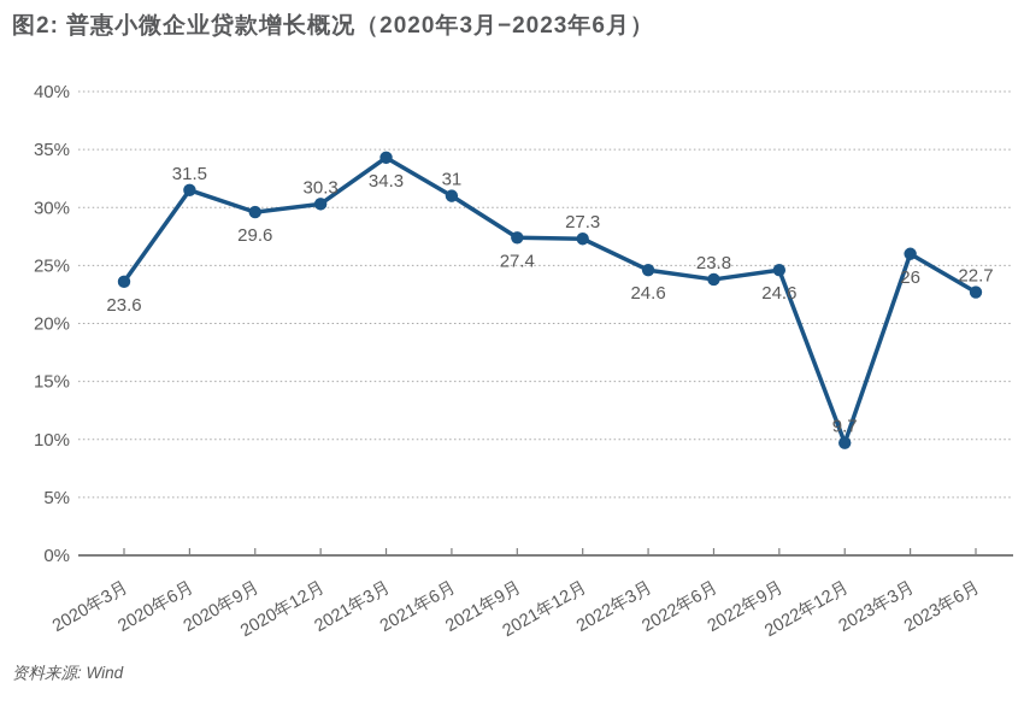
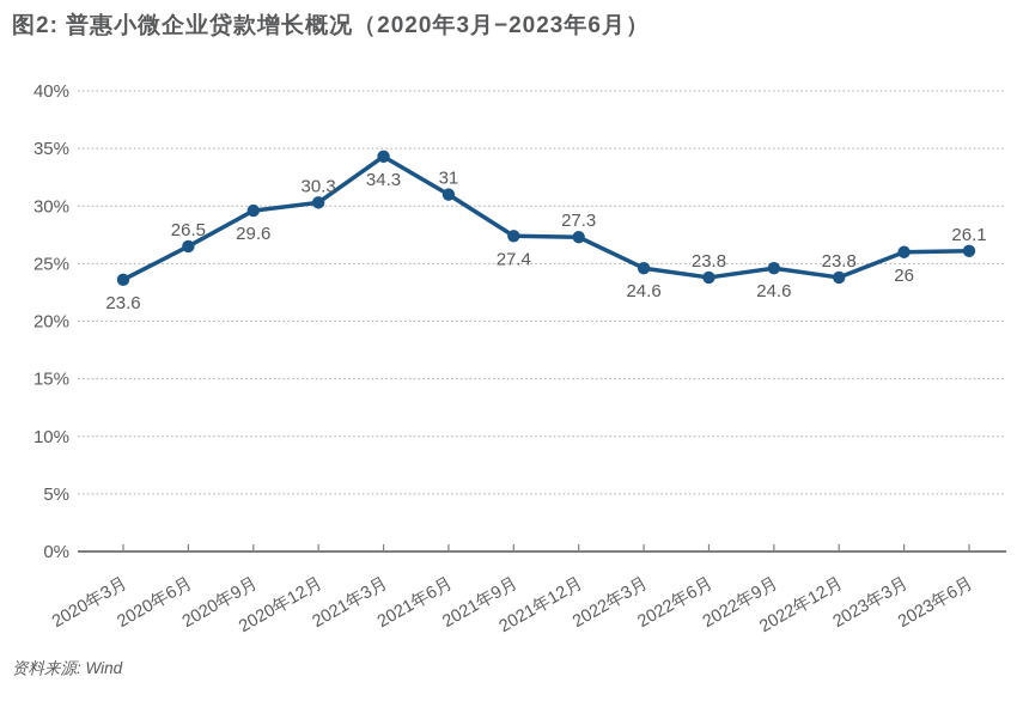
2020年6月: 31.5 -> 26.5
2022年12月: 9.7 -> 23.8
2023年6月: 22.7 -> 26.1
